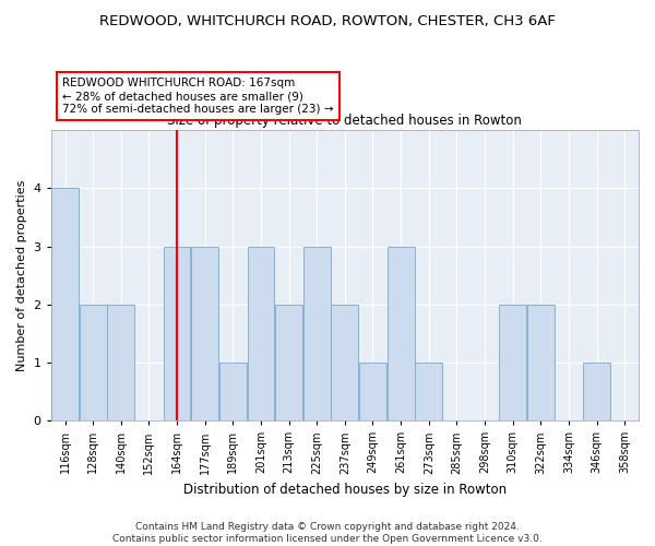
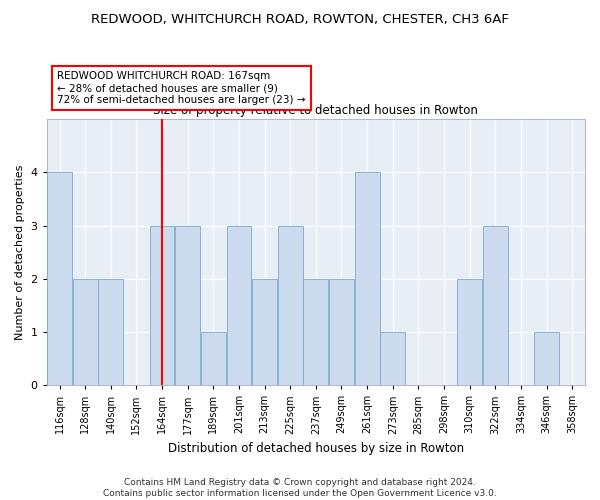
249sqm: 1 -> 2
261sqm: 3 -> 4
322sqm: 2 -> 3
